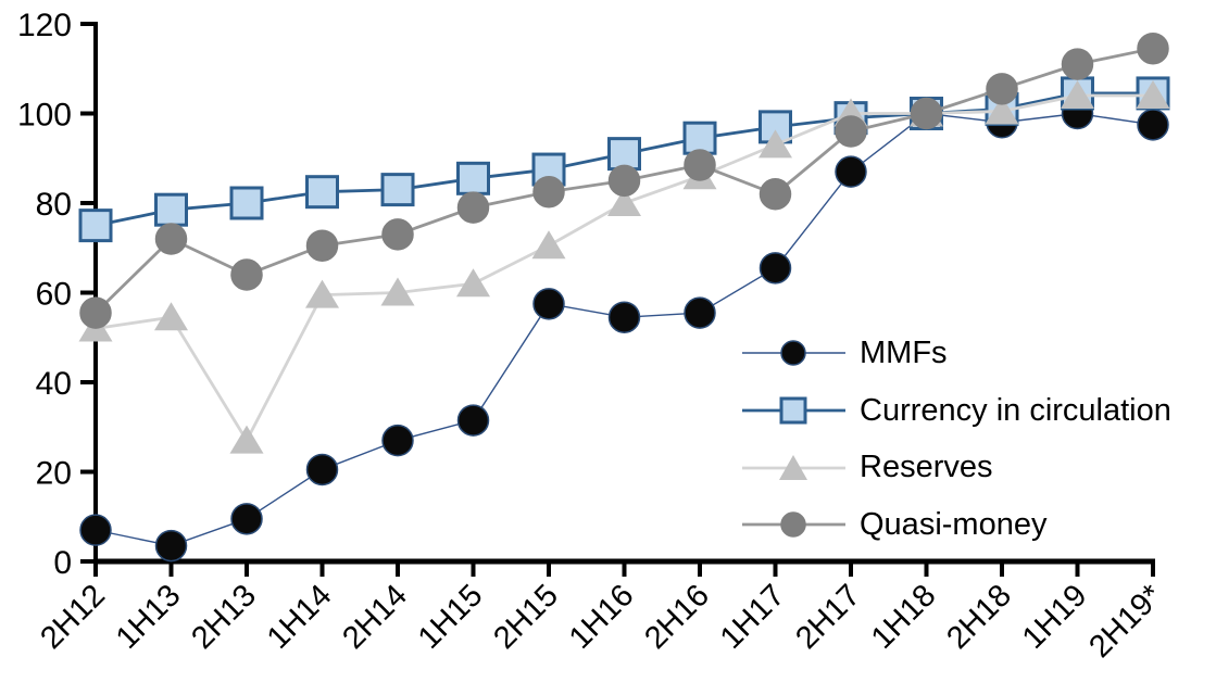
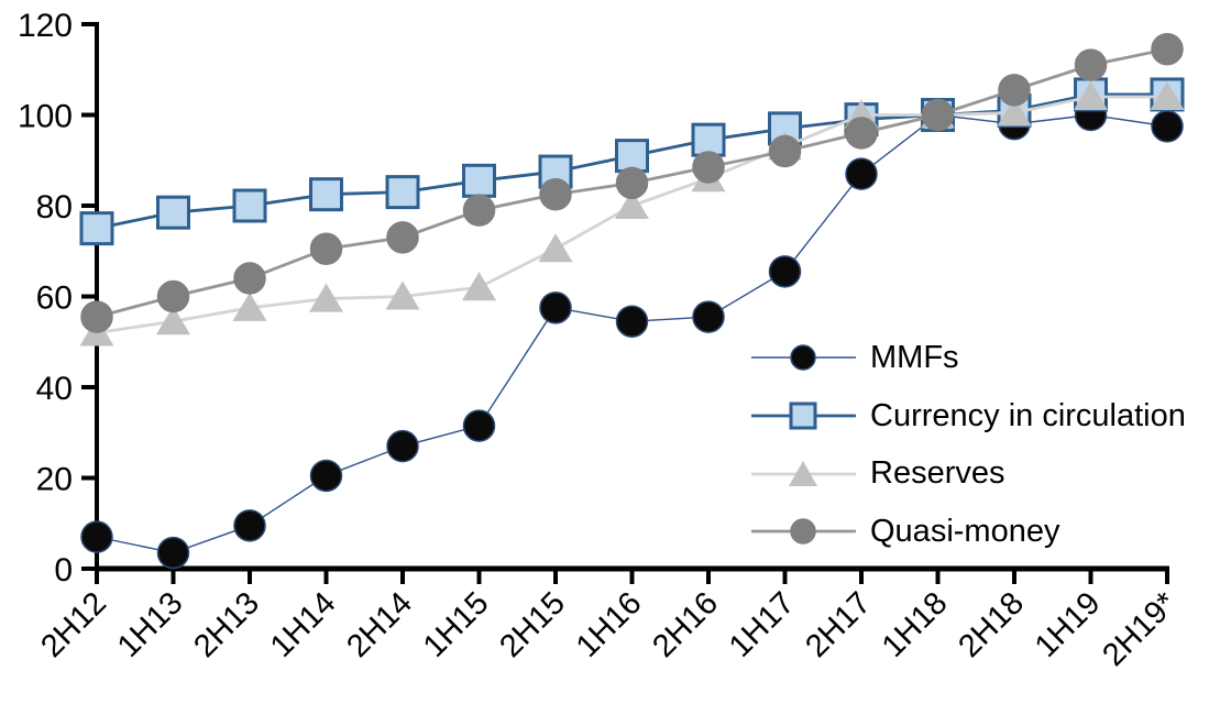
Quasi-money/1H13: 72 -> 60
Reserves/2H13: 27 -> 58
Quasi-money/1H17: 82 -> 92
